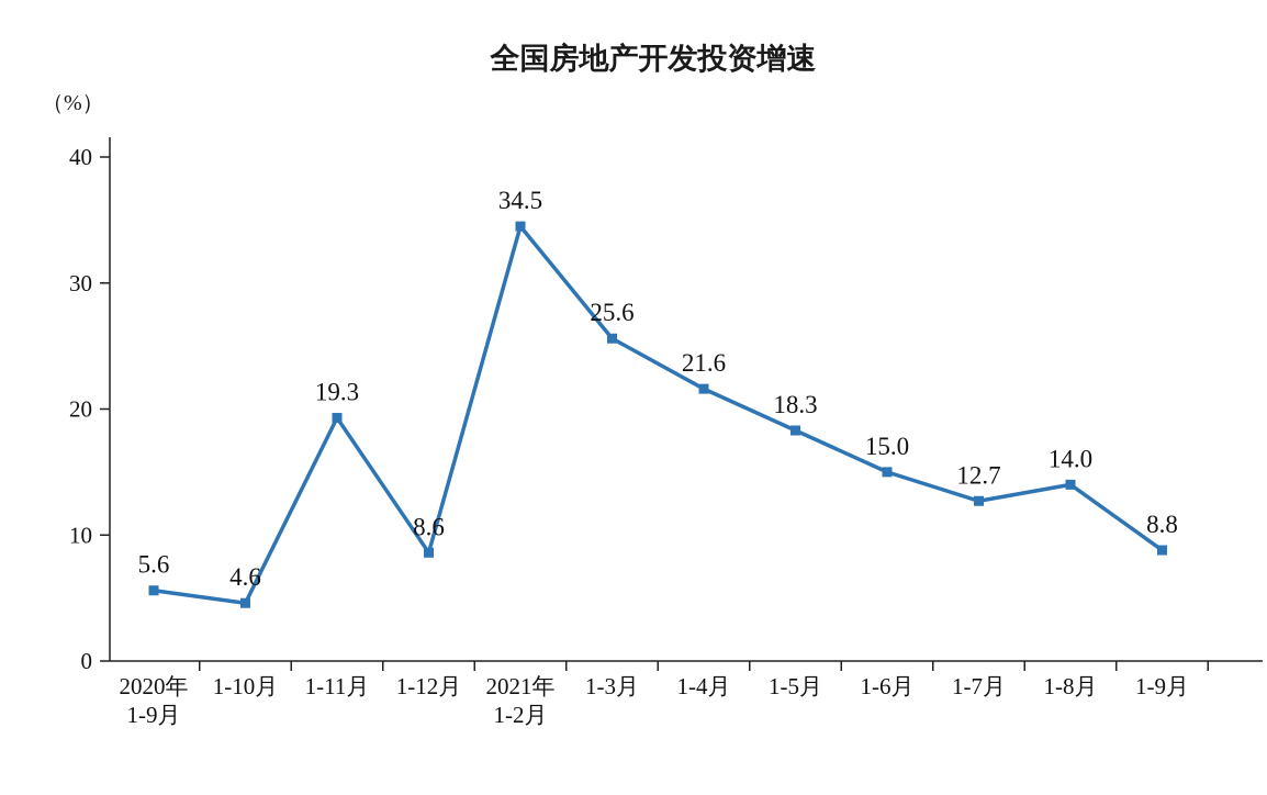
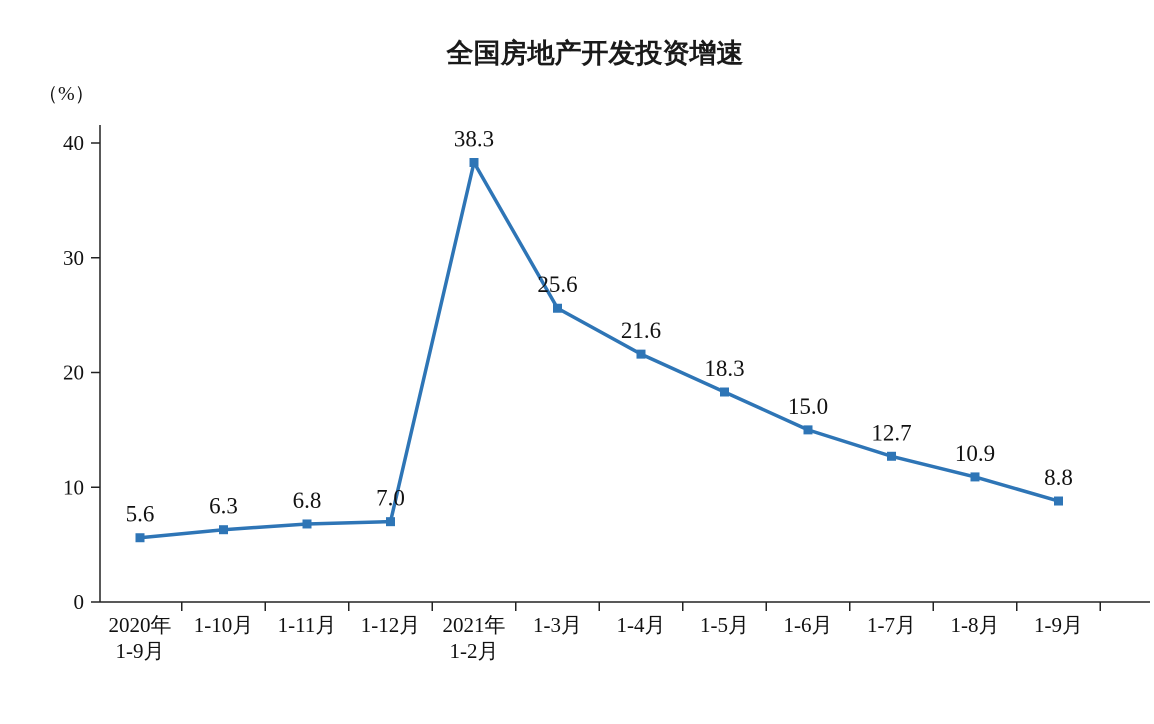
1-10月: 4.6 -> 6.3
1-11月: 19.3 -> 6.8
1-12月: 8.6 -> 7.0
2021年 1-2月: 34.5 -> 38.3
1-8月: 14.0 -> 10.9
